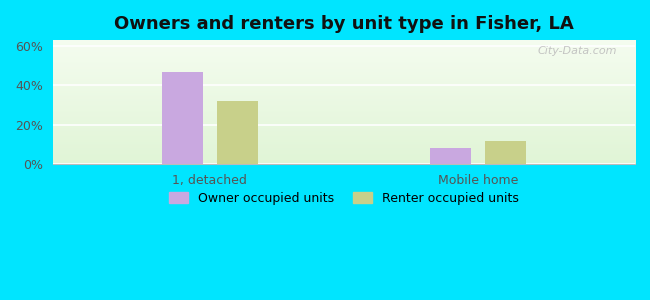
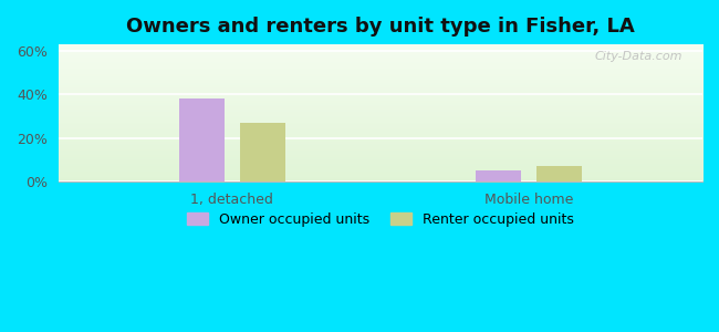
Owner occupied units/1, detached: 47% -> 38%
Renter occupied units/1, detached: 32% -> 27%
Owner occupied units/Mobile home: 8% -> 5%
Renter occupied units/Mobile home: 12% -> 7%
